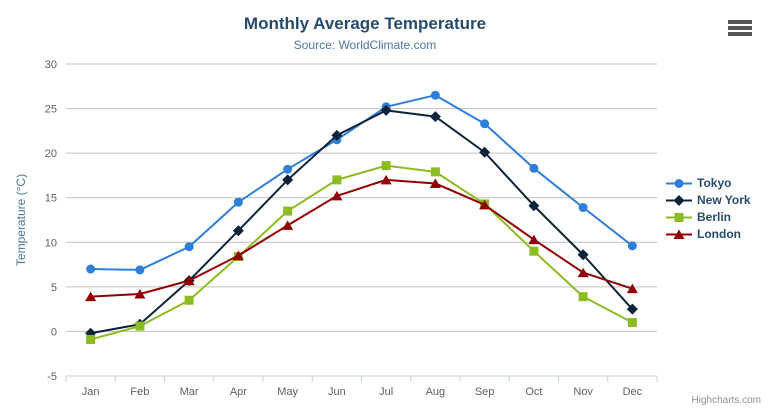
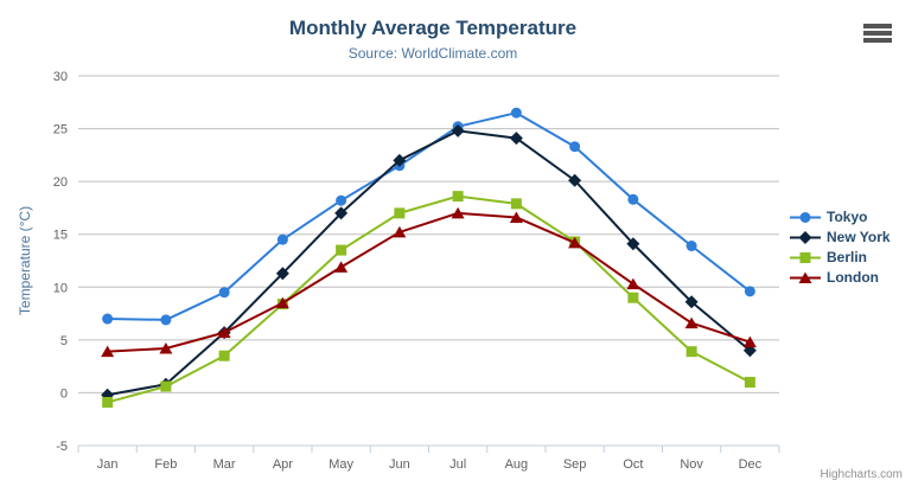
New York/Dec: 2 -> 4
